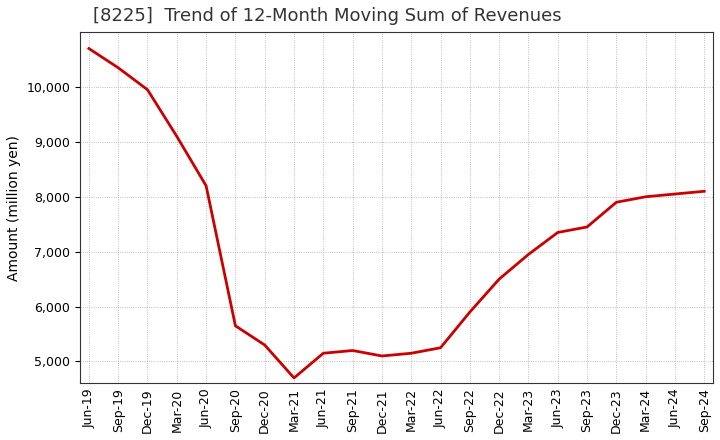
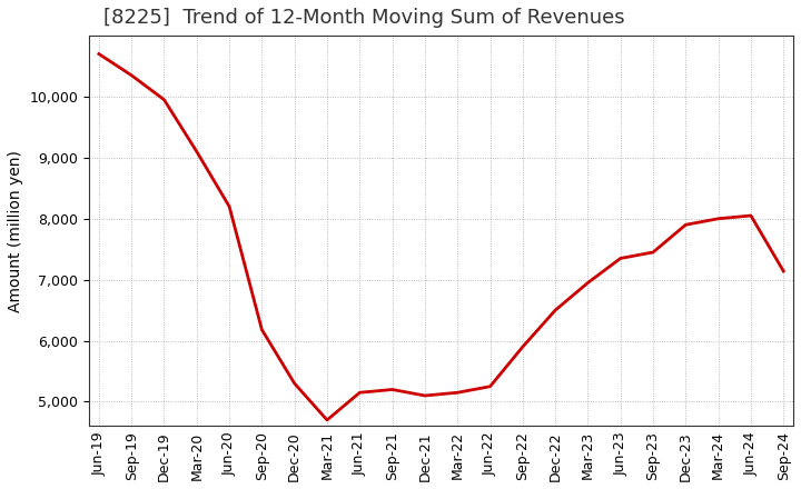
Sep-20: 5,650 -> 6,180
Sep-24: 8,100 -> 7,140
